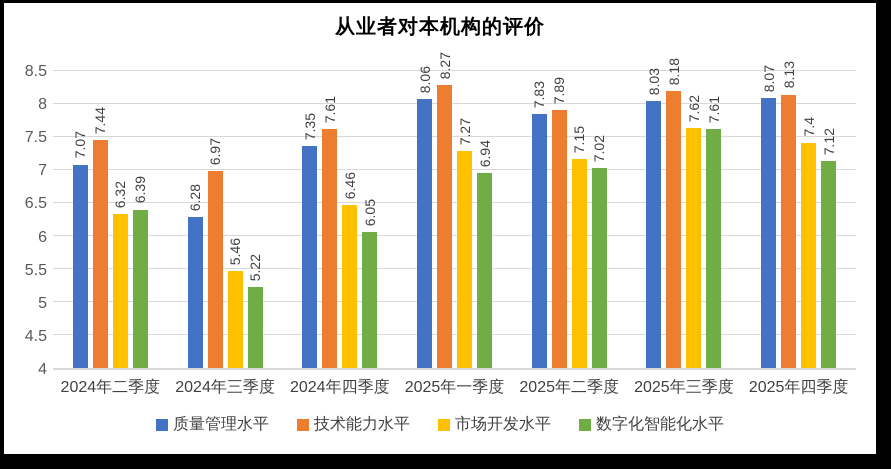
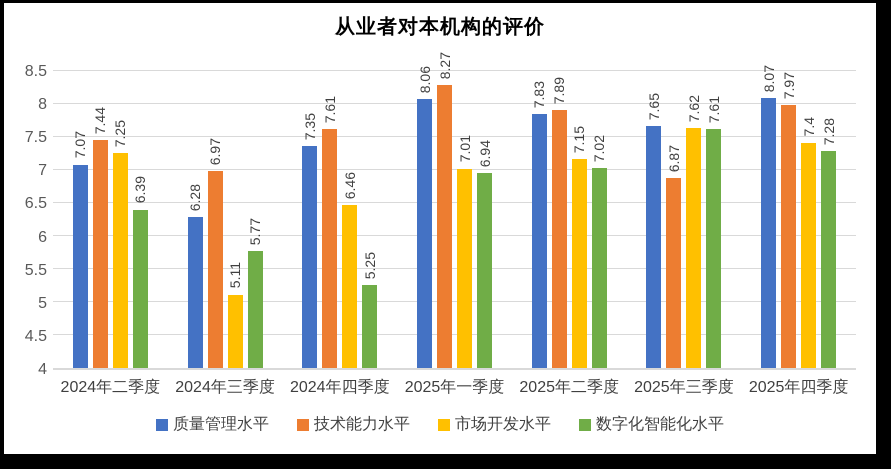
市场开发水平/2024年二季度: 6.32 -> 7.25
市场开发水平/2024年三季度: 5.46 -> 5.11
数字化智能化水平/2024年三季度: 5.22 -> 5.77
数字化智能化水平/2024年四季度: 6.05 -> 5.25
市场开发水平/2025年一季度: 7.27 -> 7.01
质量管理水平/2025年三季度: 8.03 -> 7.65
技术能力水平/2025年三季度: 8.18 -> 6.87
技术能力水平/2025年四季度: 8.13 -> 7.97
数字化智能化水平/2025年四季度: 7.12 -> 7.28
